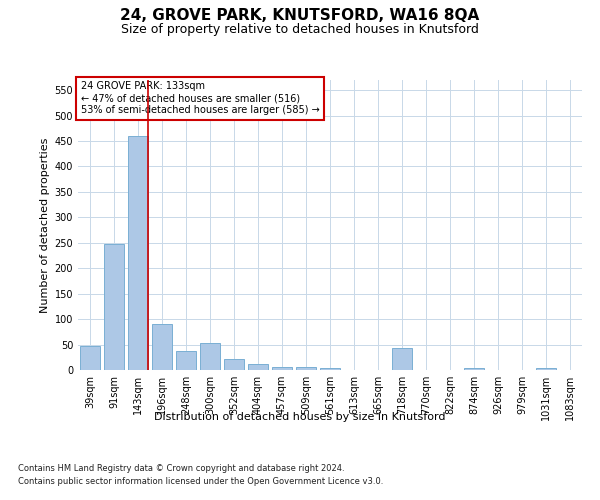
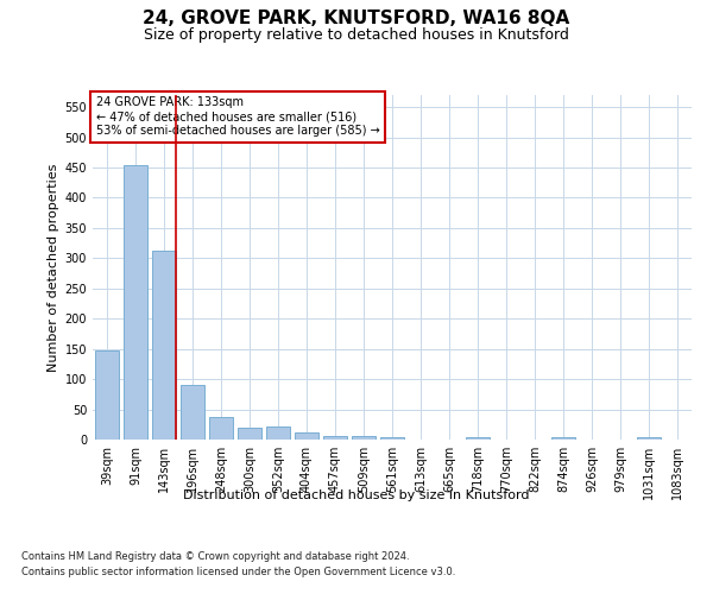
39sqm: 48 -> 148
91sqm: 248 -> 455
143sqm: 460 -> 313
300sqm: 54 -> 19
718sqm: 44 -> 4
